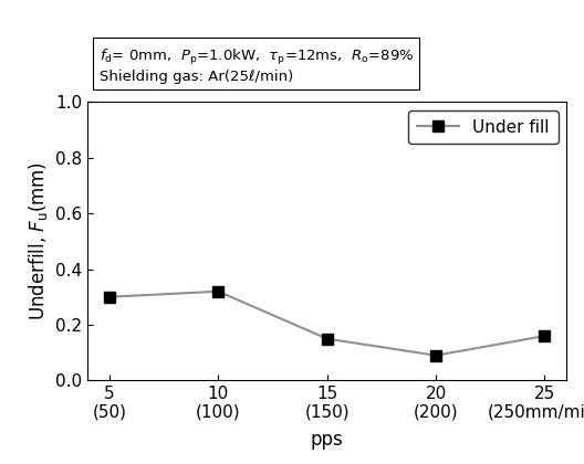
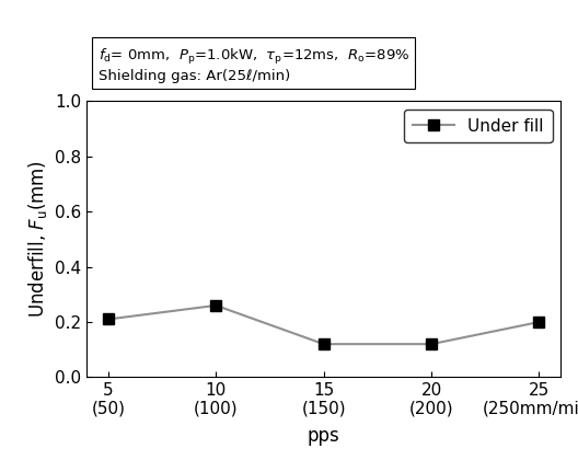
5: 0.30 -> 0.21
10: 0.32 -> 0.26
15: 0.15 -> 0.12
20: 0.09 -> 0.12
25: 0.16 -> 0.20
